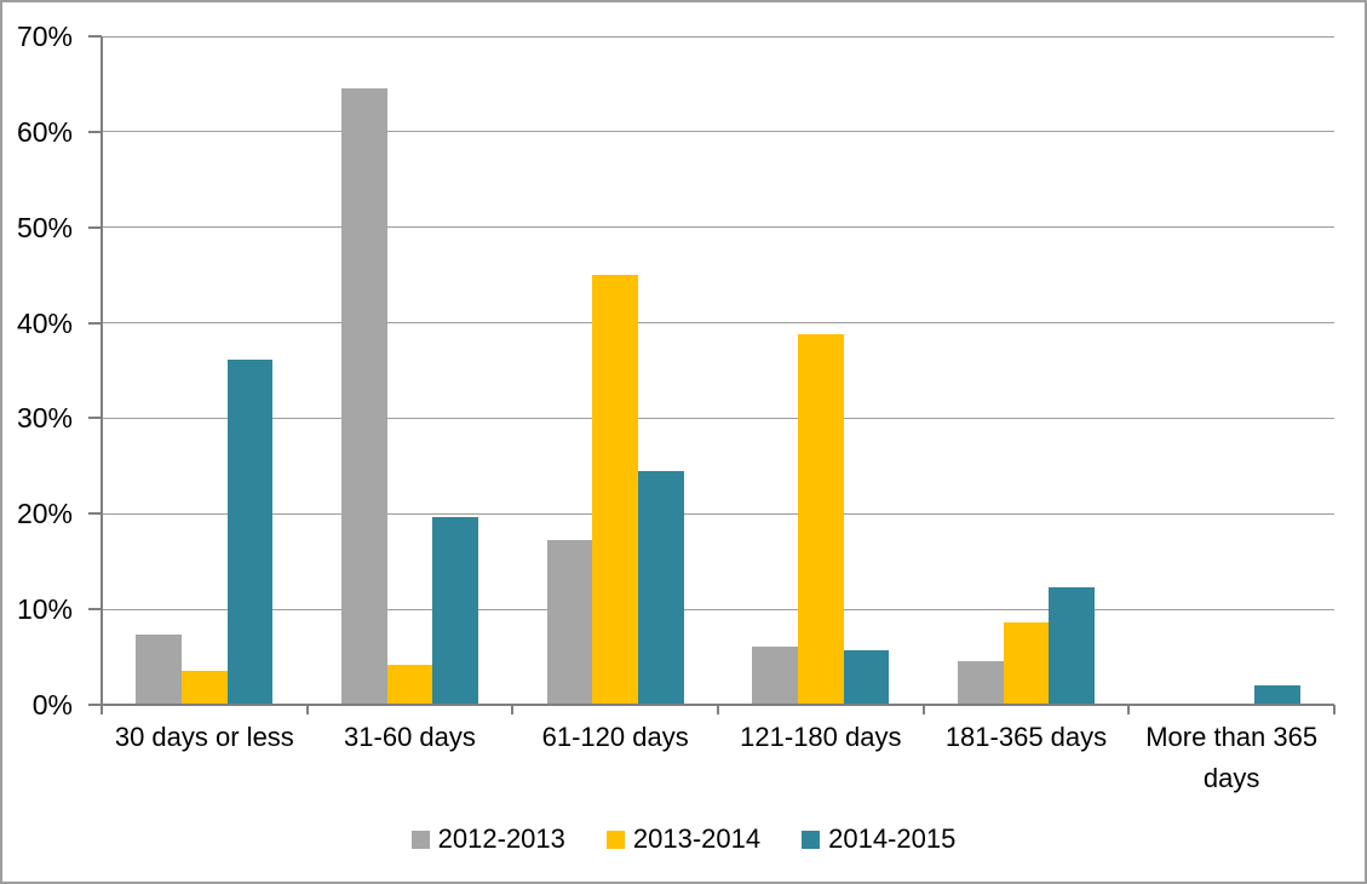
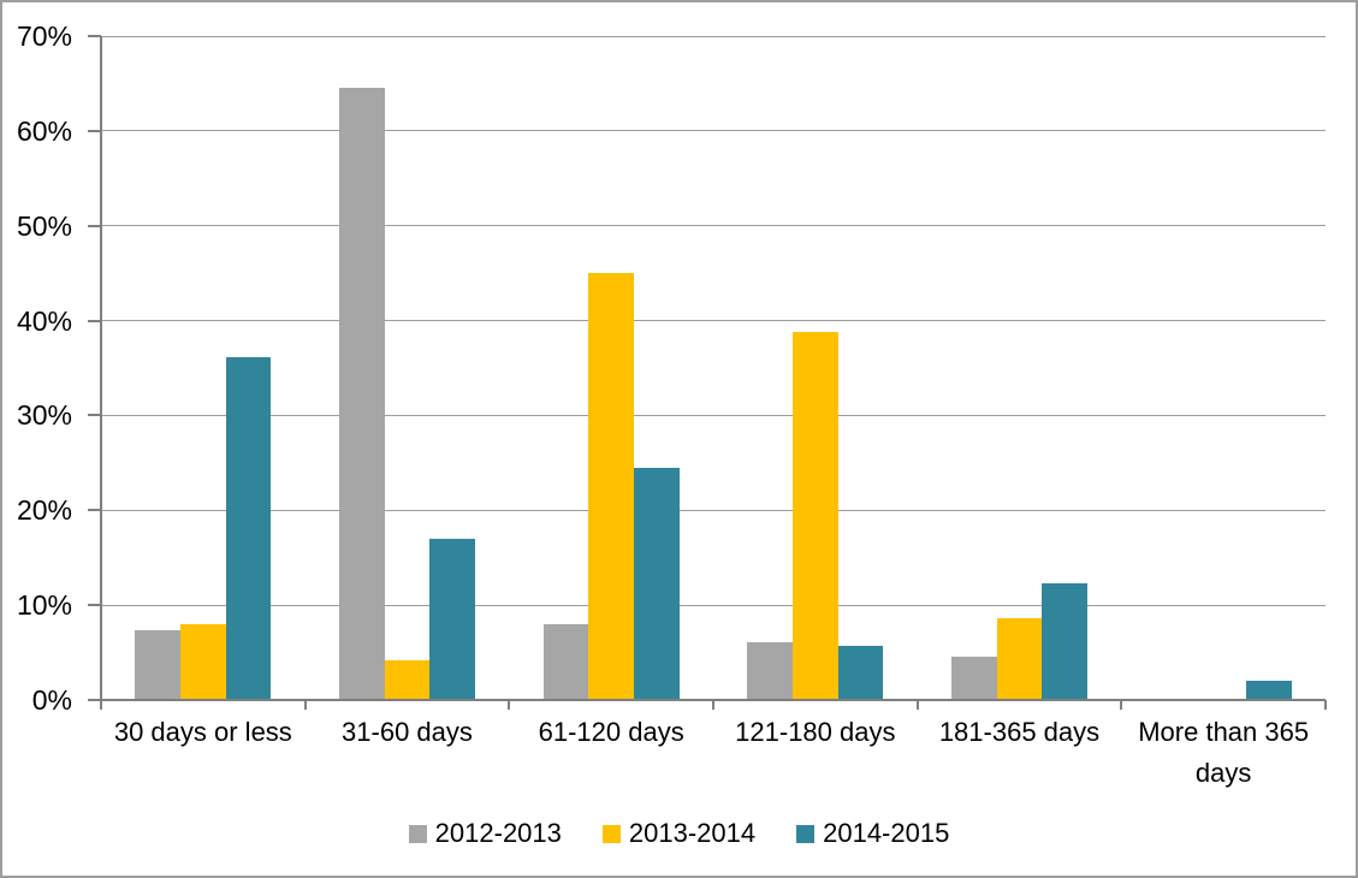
2013-2014/30 days or less: 4% -> 8%
2014-2015/31-60 days: 20% -> 17%
2012-2013/61-120 days: 17% -> 8%
